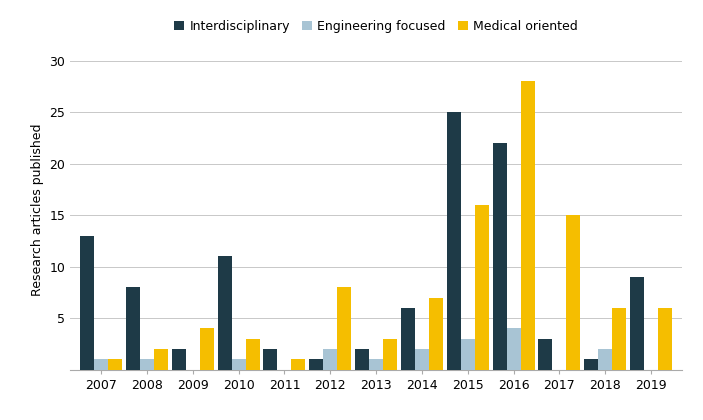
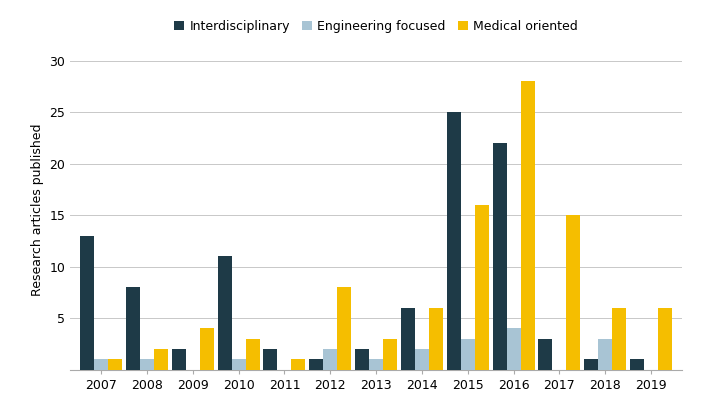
Medical oriented/2014: 7 -> 6
Engineering focused/2018: 2 -> 3
Interdisciplinary/2019: 9 -> 1
